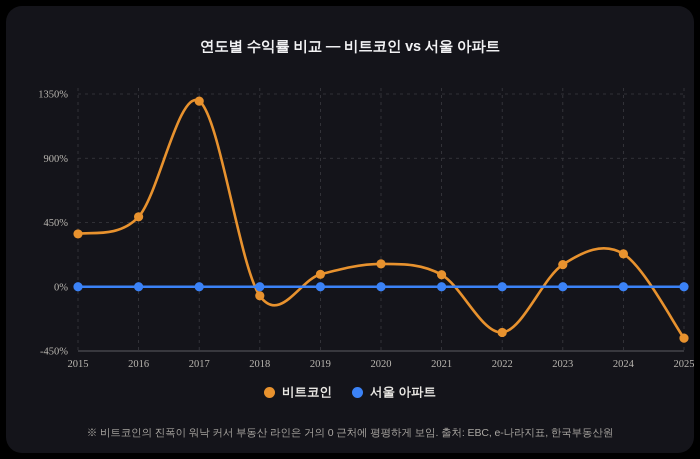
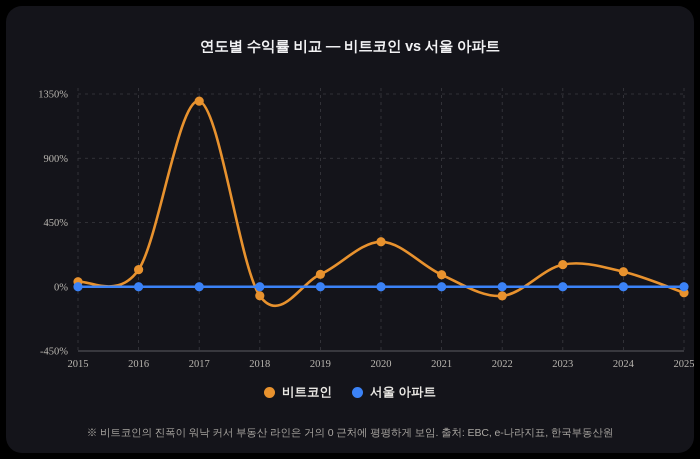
비트코인/2015: 370% -> 40%
비트코인/2016: 490% -> 120%
비트코인/2020: 160% -> 320%
비트코인/2022: -320% -> -60%
비트코인/2024: 230% -> 100%
비트코인/2025: -360% -> -40%
